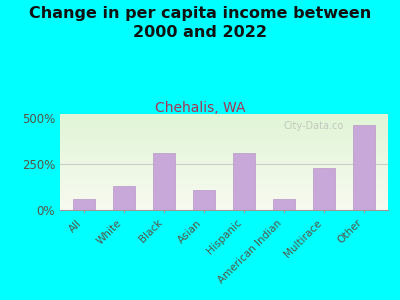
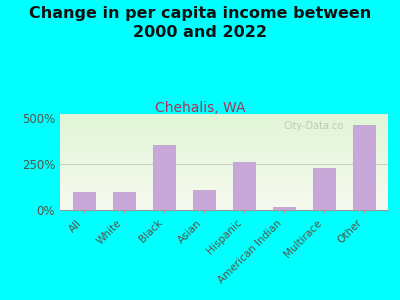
All: 60% -> 100%
White: 130% -> 100%
Black: 310% -> 350%
Hispanic: 310% -> 260%
American Indian: 60% -> 20%
